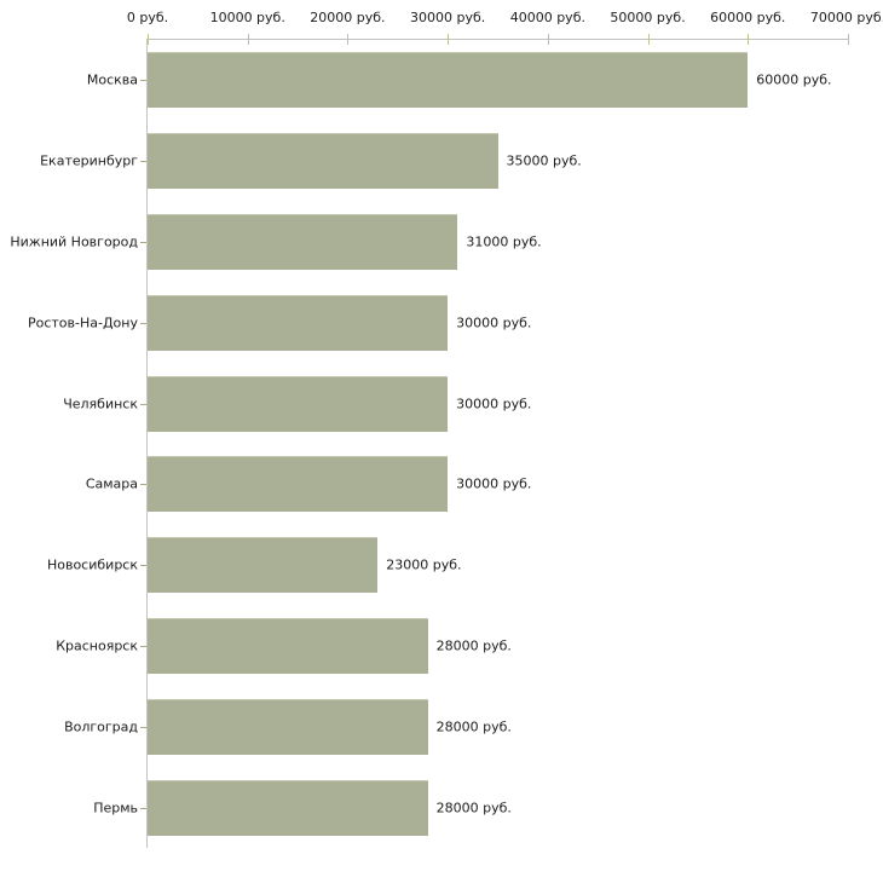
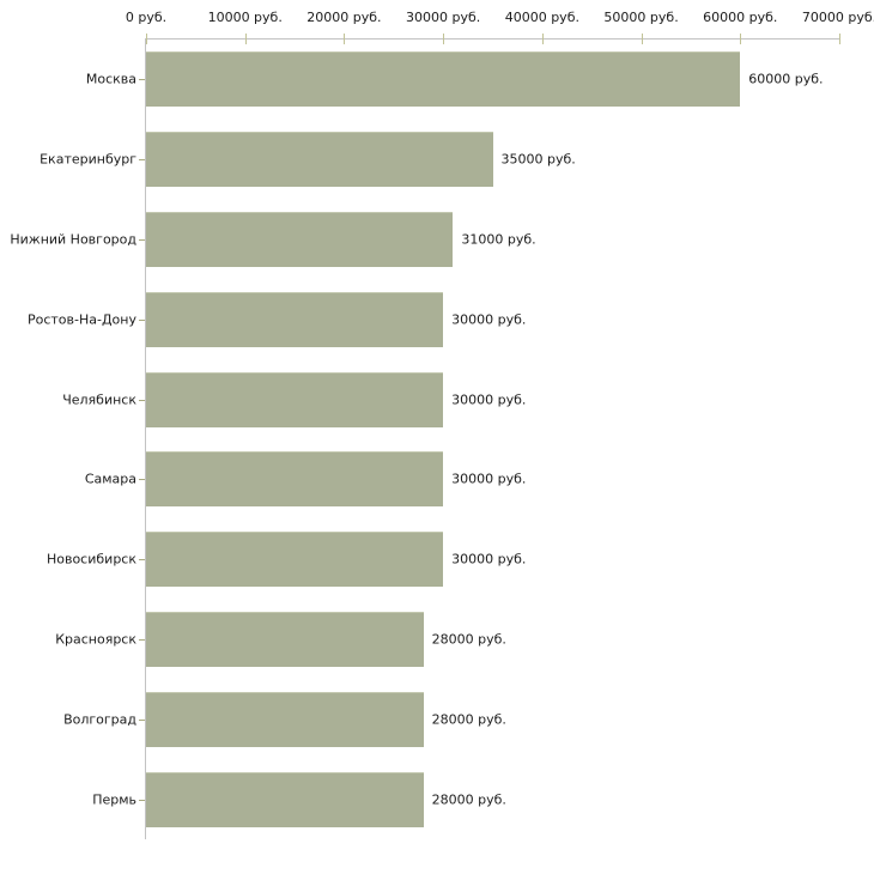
Новосибирск: 23000 -> 30000
